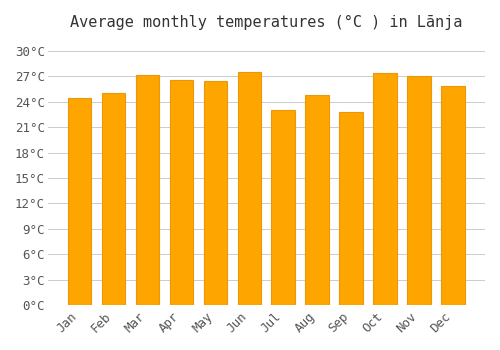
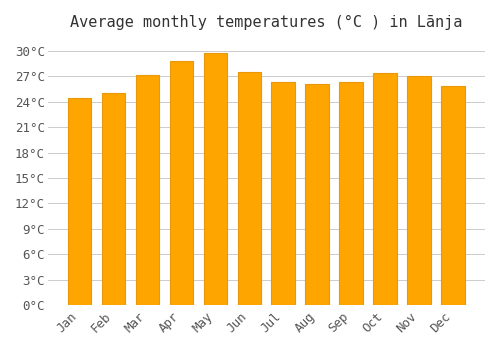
Apr: 26.6°C -> 28.8°C
May: 26.4°C -> 29.7°C
Jul: 23.0°C -> 26.3°C
Aug: 24.8°C -> 26.1°C
Sep: 22.8°C -> 26.3°C
